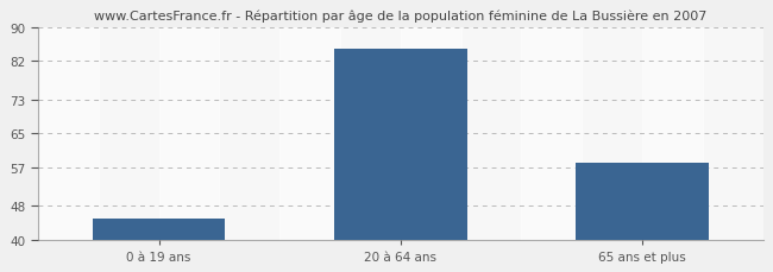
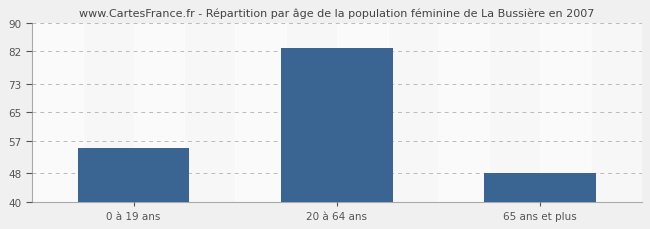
0 à 19 ans: 45 -> 55
20 à 64 ans: 85 -> 83
65 ans et plus: 58 -> 48
